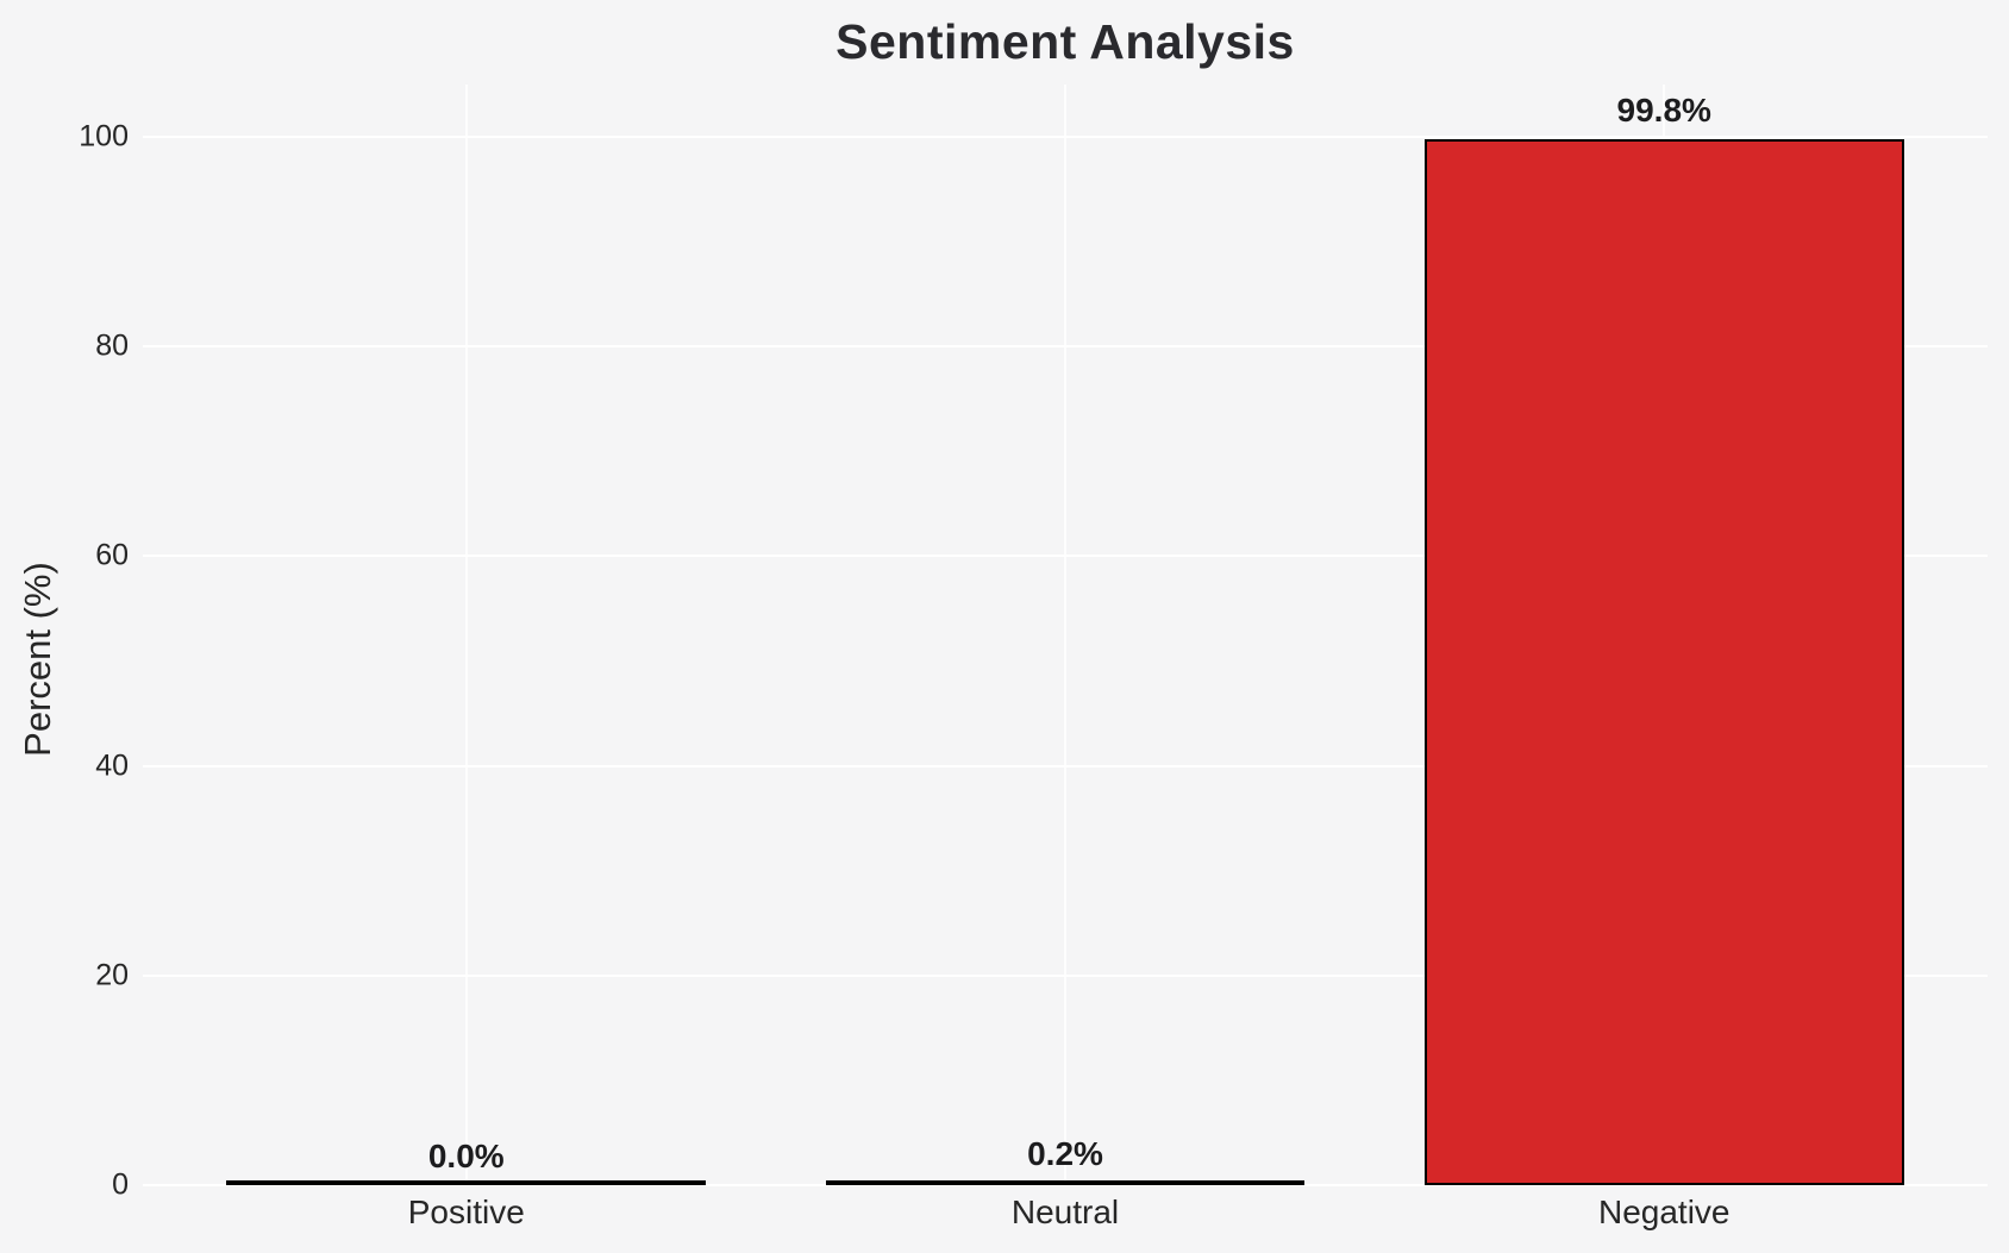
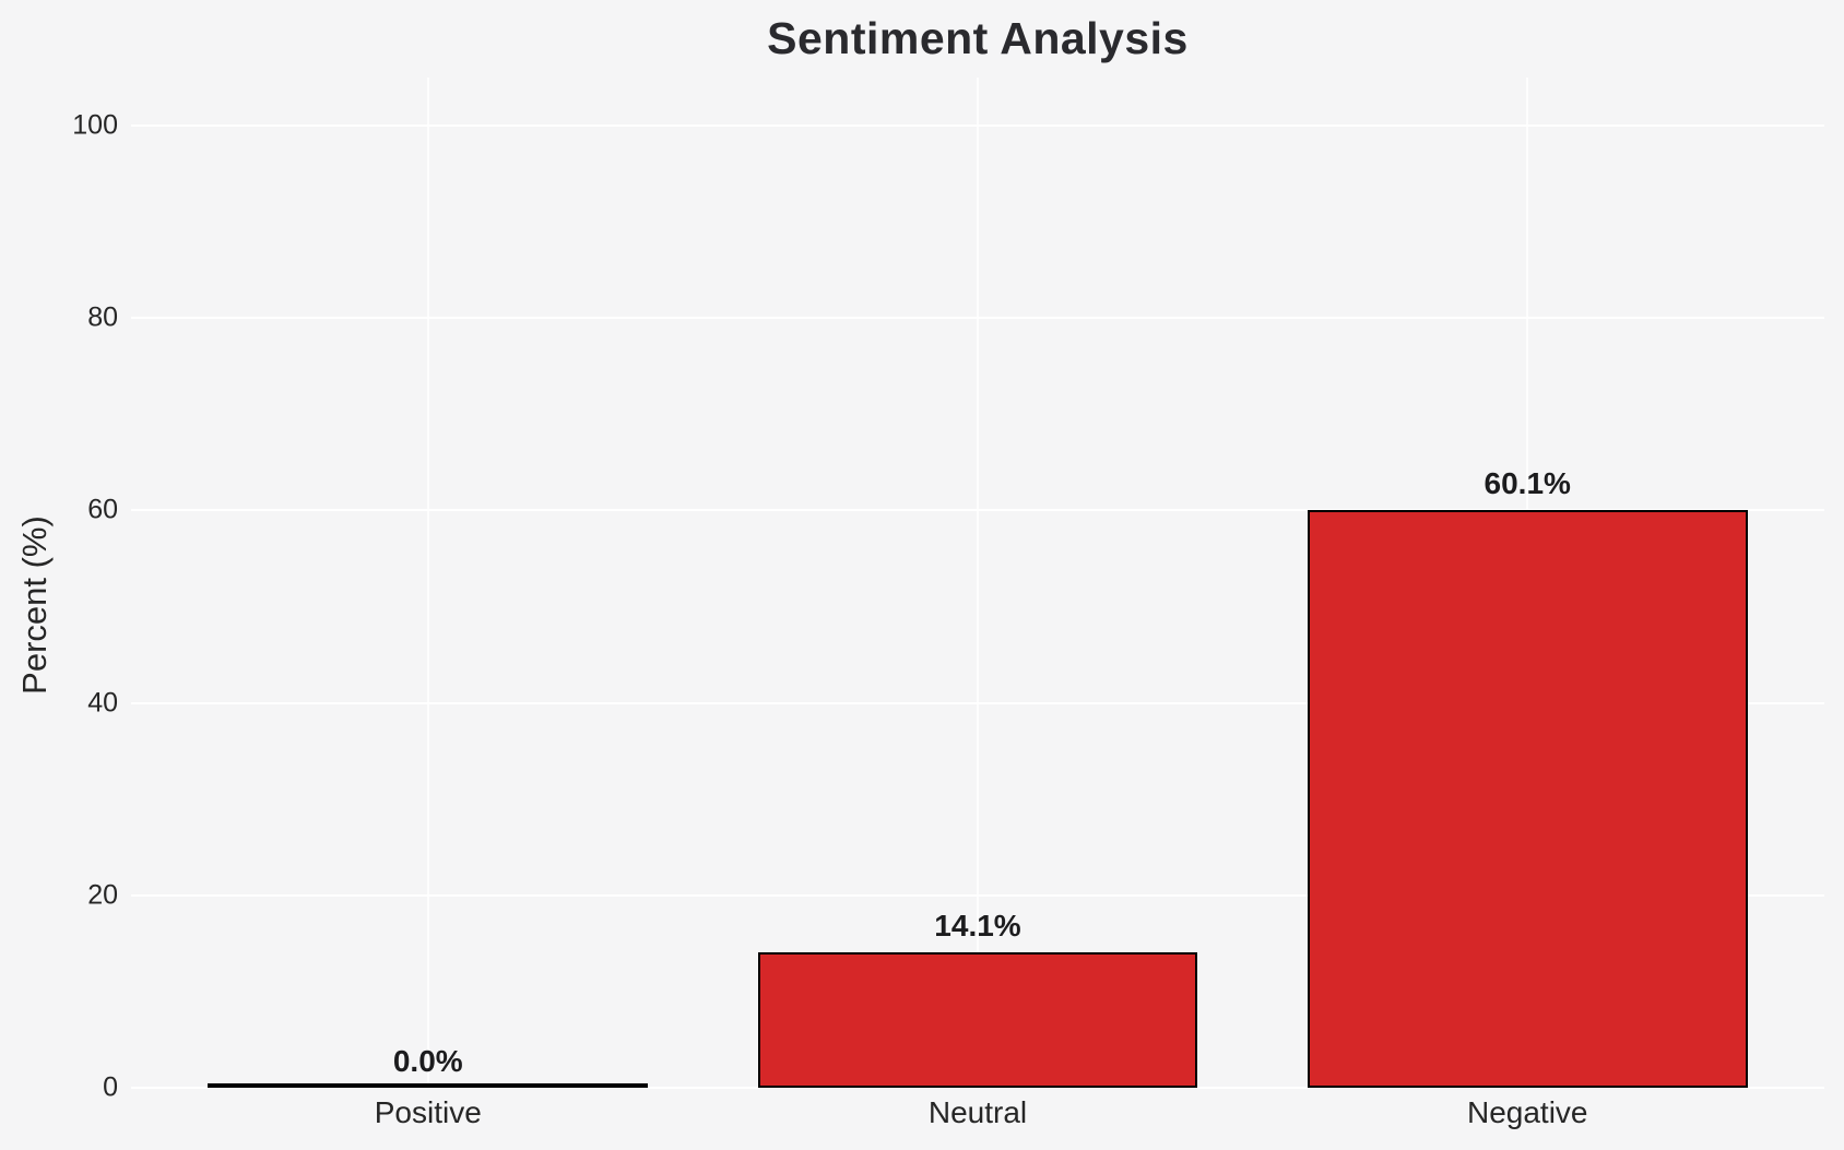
Neutral: 0.2% -> 14.1%
Negative: 99.8% -> 60.1%
